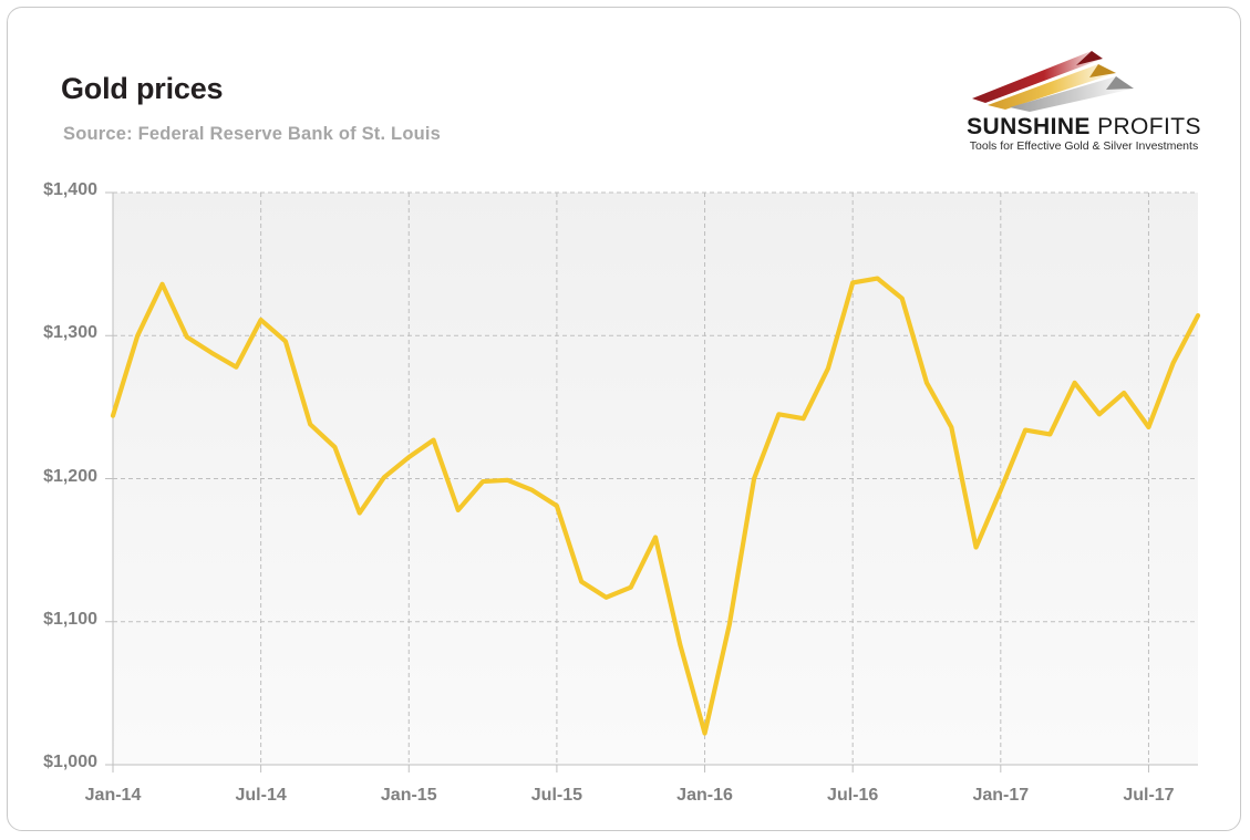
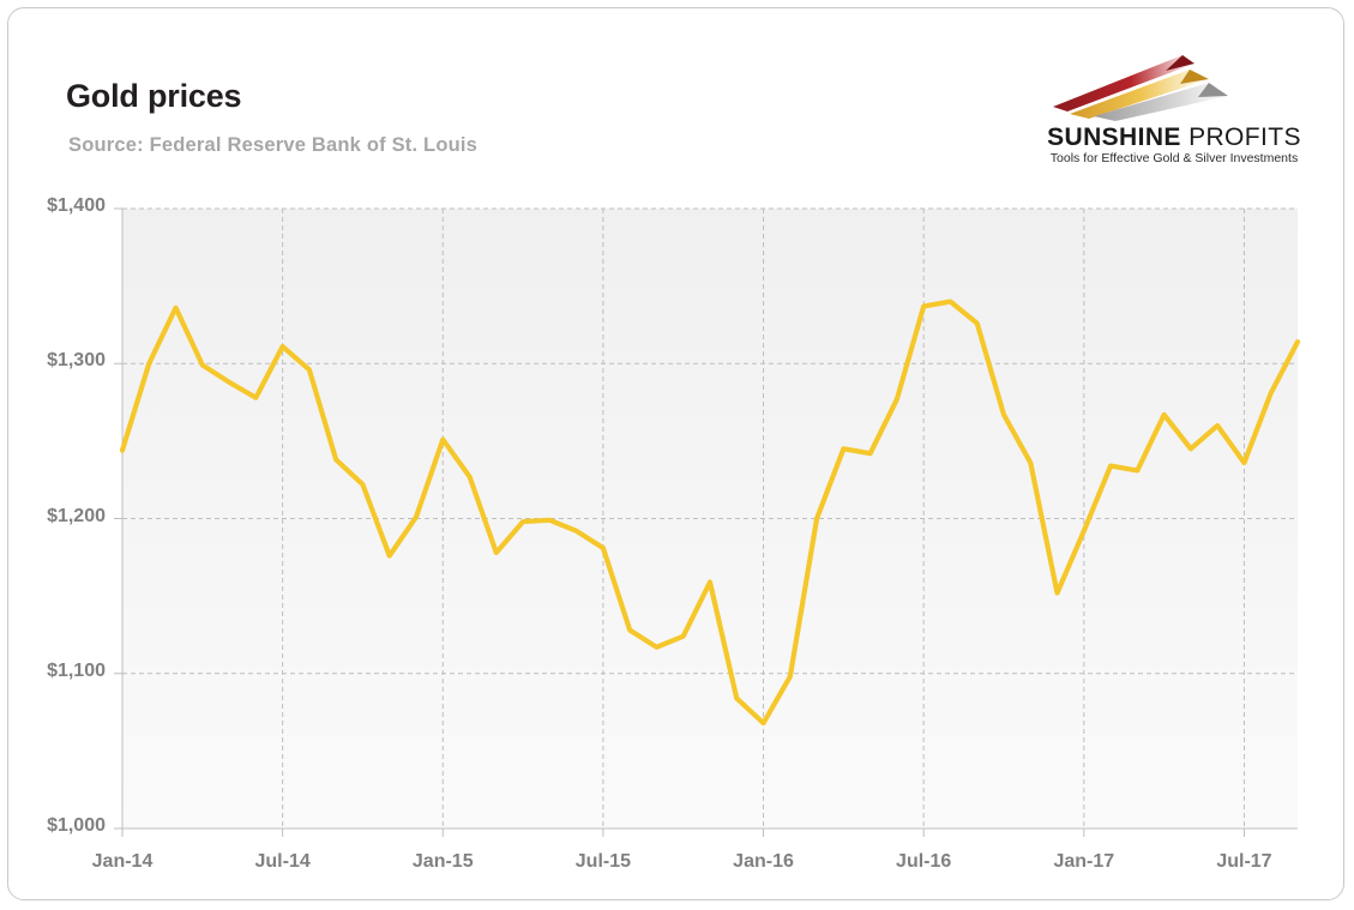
Jan-15: $1215 -> $1251
Jan-16: $1022 -> $1068
